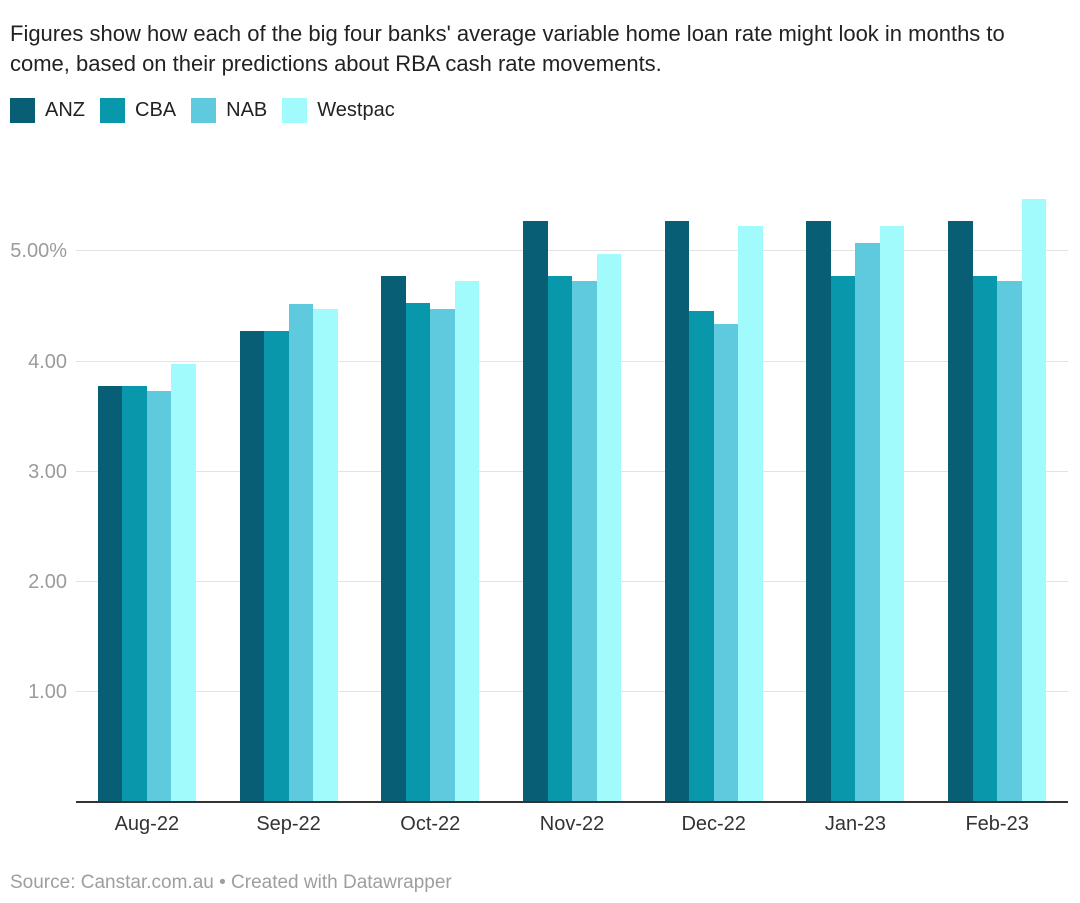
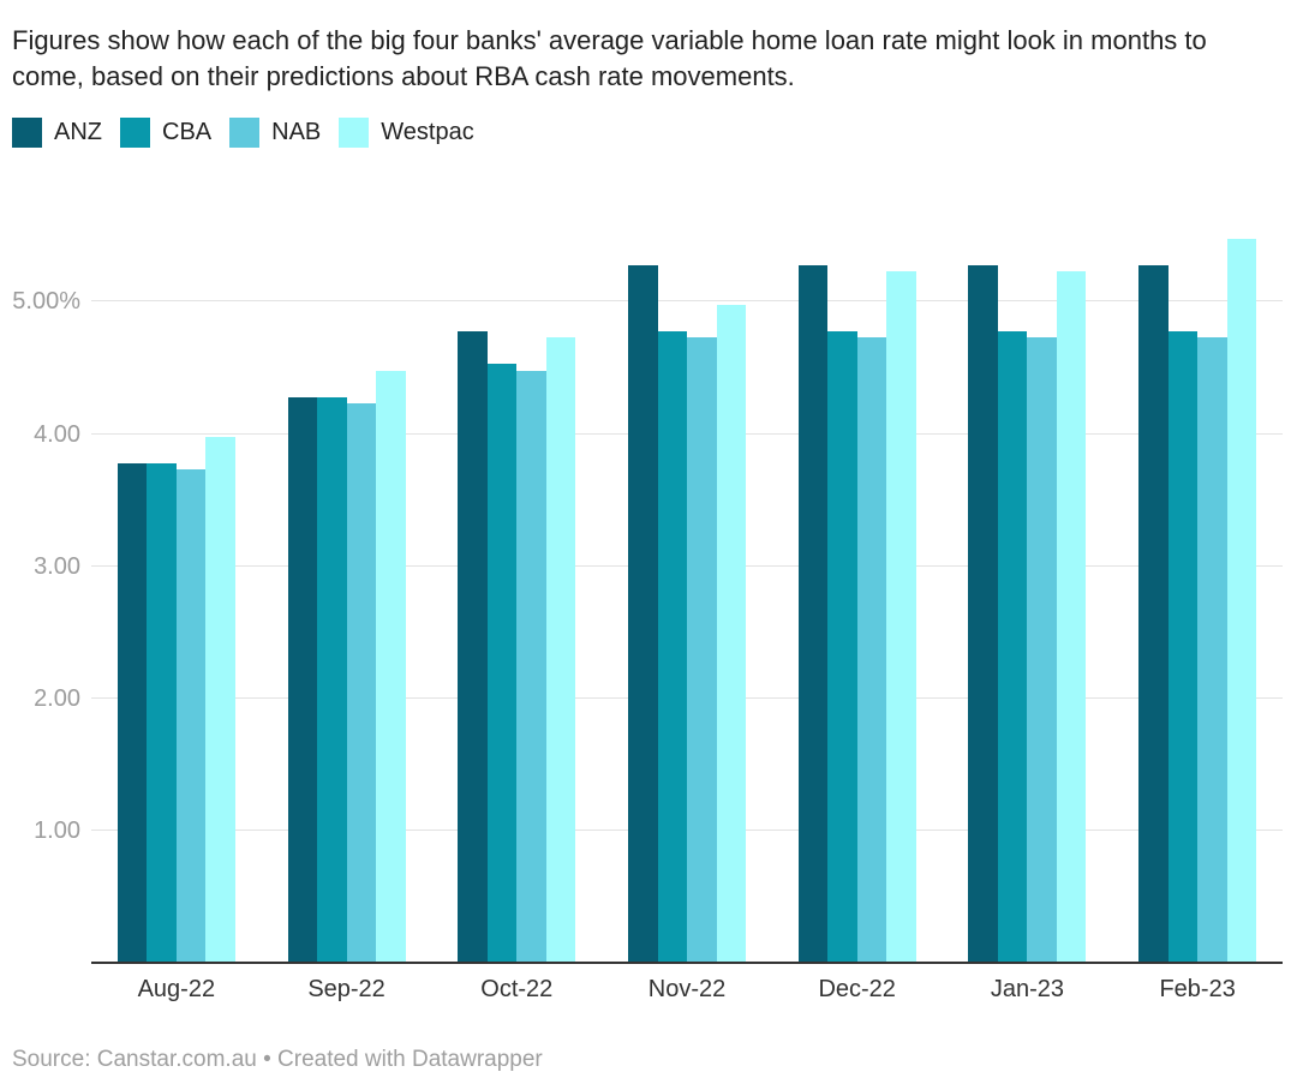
NAB/Sep-22: 4.52% -> 4.23%
CBA/Dec-22: 4.46% -> 4.78%
NAB/Dec-22: 4.34% -> 4.73%
NAB/Jan-23: 5.08% -> 4.73%
